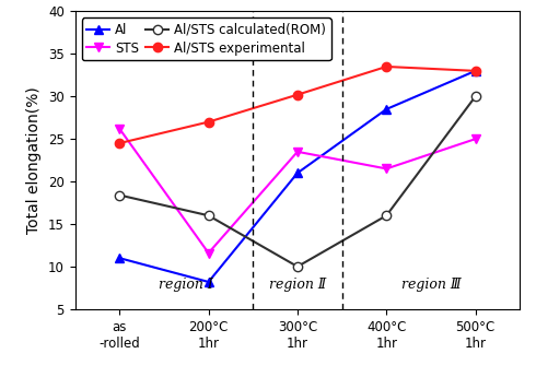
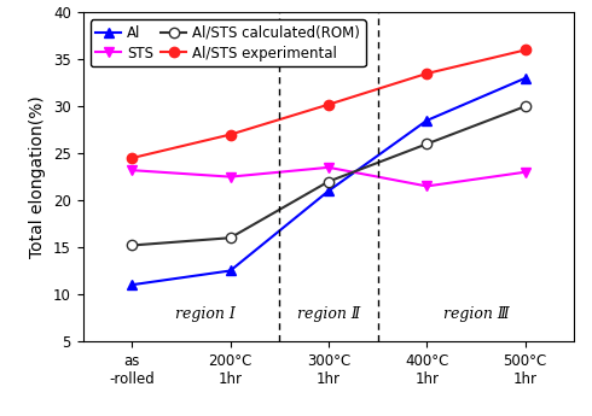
STS/as -rolled: 26.2 -> 23.2
Al/STS calculated(ROM)/as -rolled: 18.4 -> 15.2
Al/200°C 1hr: 8.2 -> 12.5
STS/200°C 1hr: 11.6 -> 22.5
Al/STS calculated(ROM)/300°C 1hr: 10.0 -> 22.0
Al/STS calculated(ROM)/400°C 1hr: 16.0 -> 26.0
STS/500°C 1hr: 25.0 -> 23.0
Al/STS experimental/500°C 1hr: 33.0 -> 36.0
